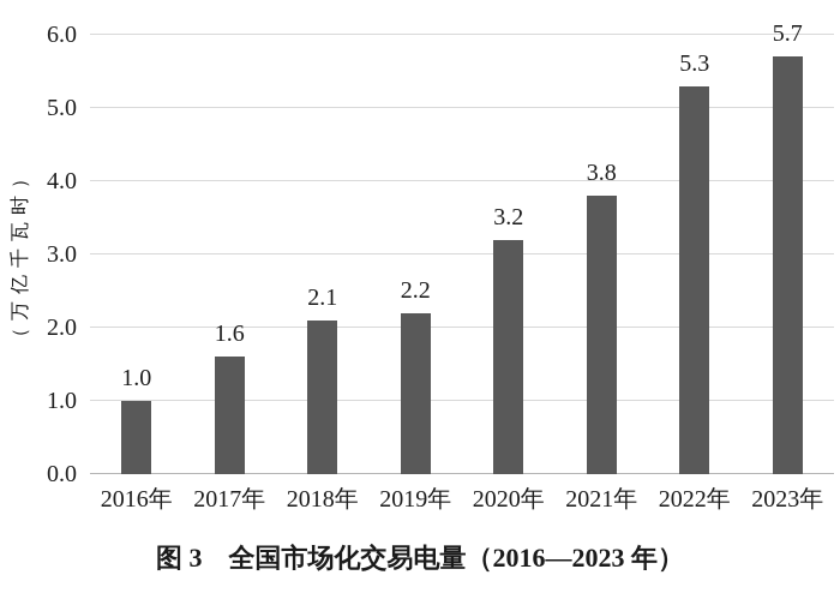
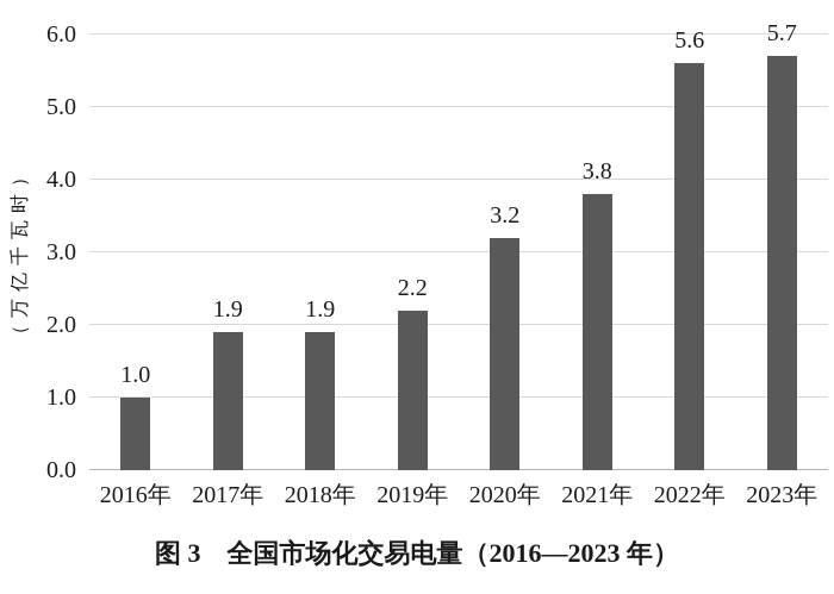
2017年: 1.6 -> 1.9
2018年: 2.1 -> 1.9
2022年: 5.3 -> 5.6
